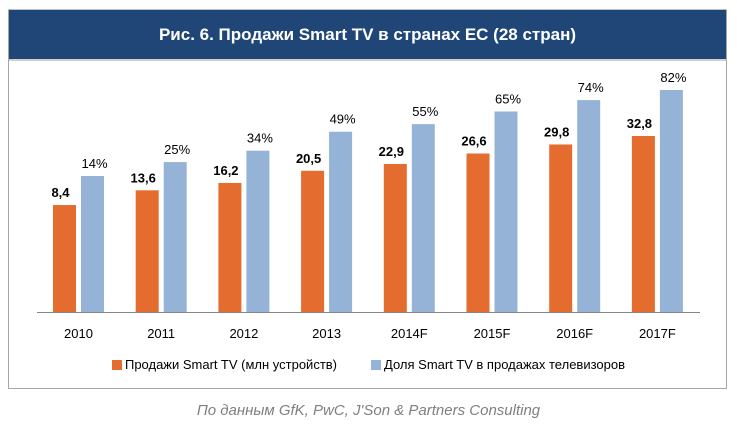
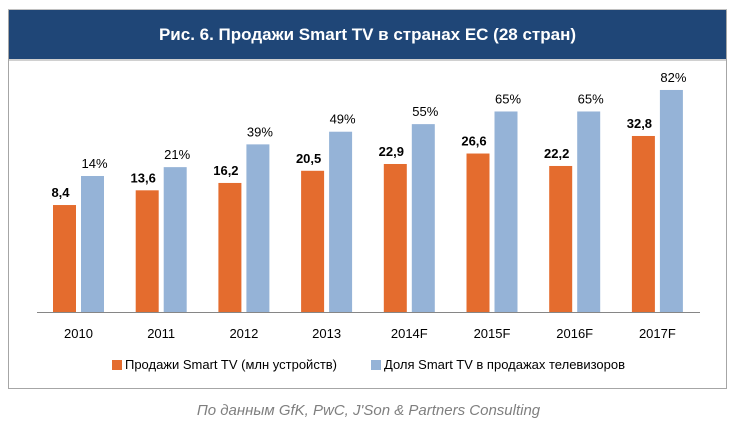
Доля Smart TV в продажах телевизоров/2011: 25% -> 21%
Доля Smart TV в продажах телевизоров/2012: 34% -> 39%
Продажи Smart TV (млн устройств)/2016F: 29,8 -> 22,2
Доля Smart TV в продажах телевизоров/2016F: 74% -> 65%
